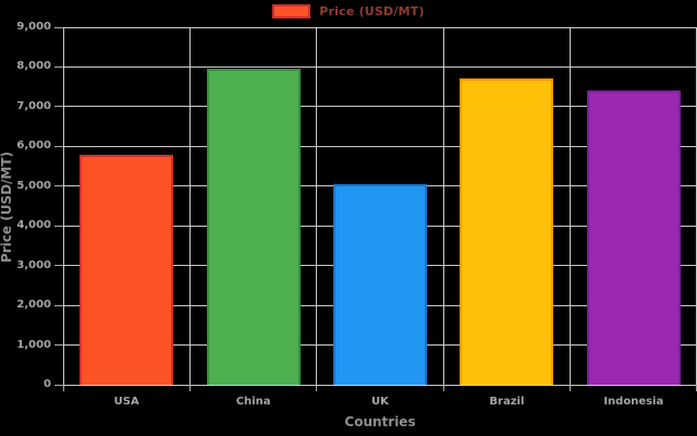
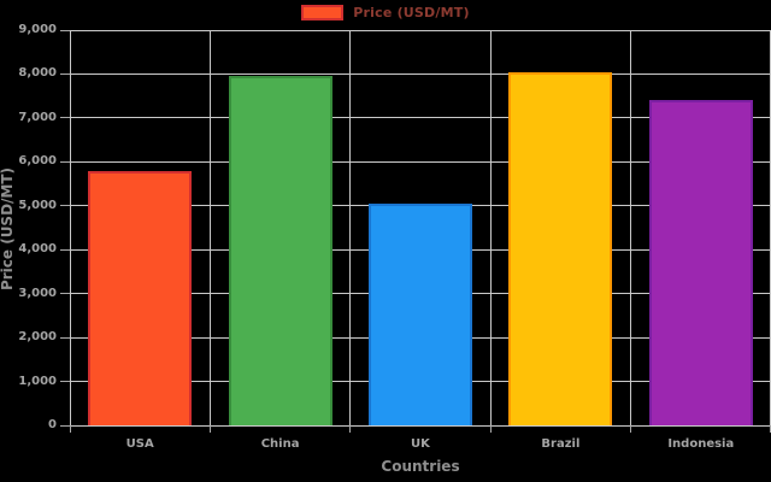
Brazil: 7700 -> 8000
